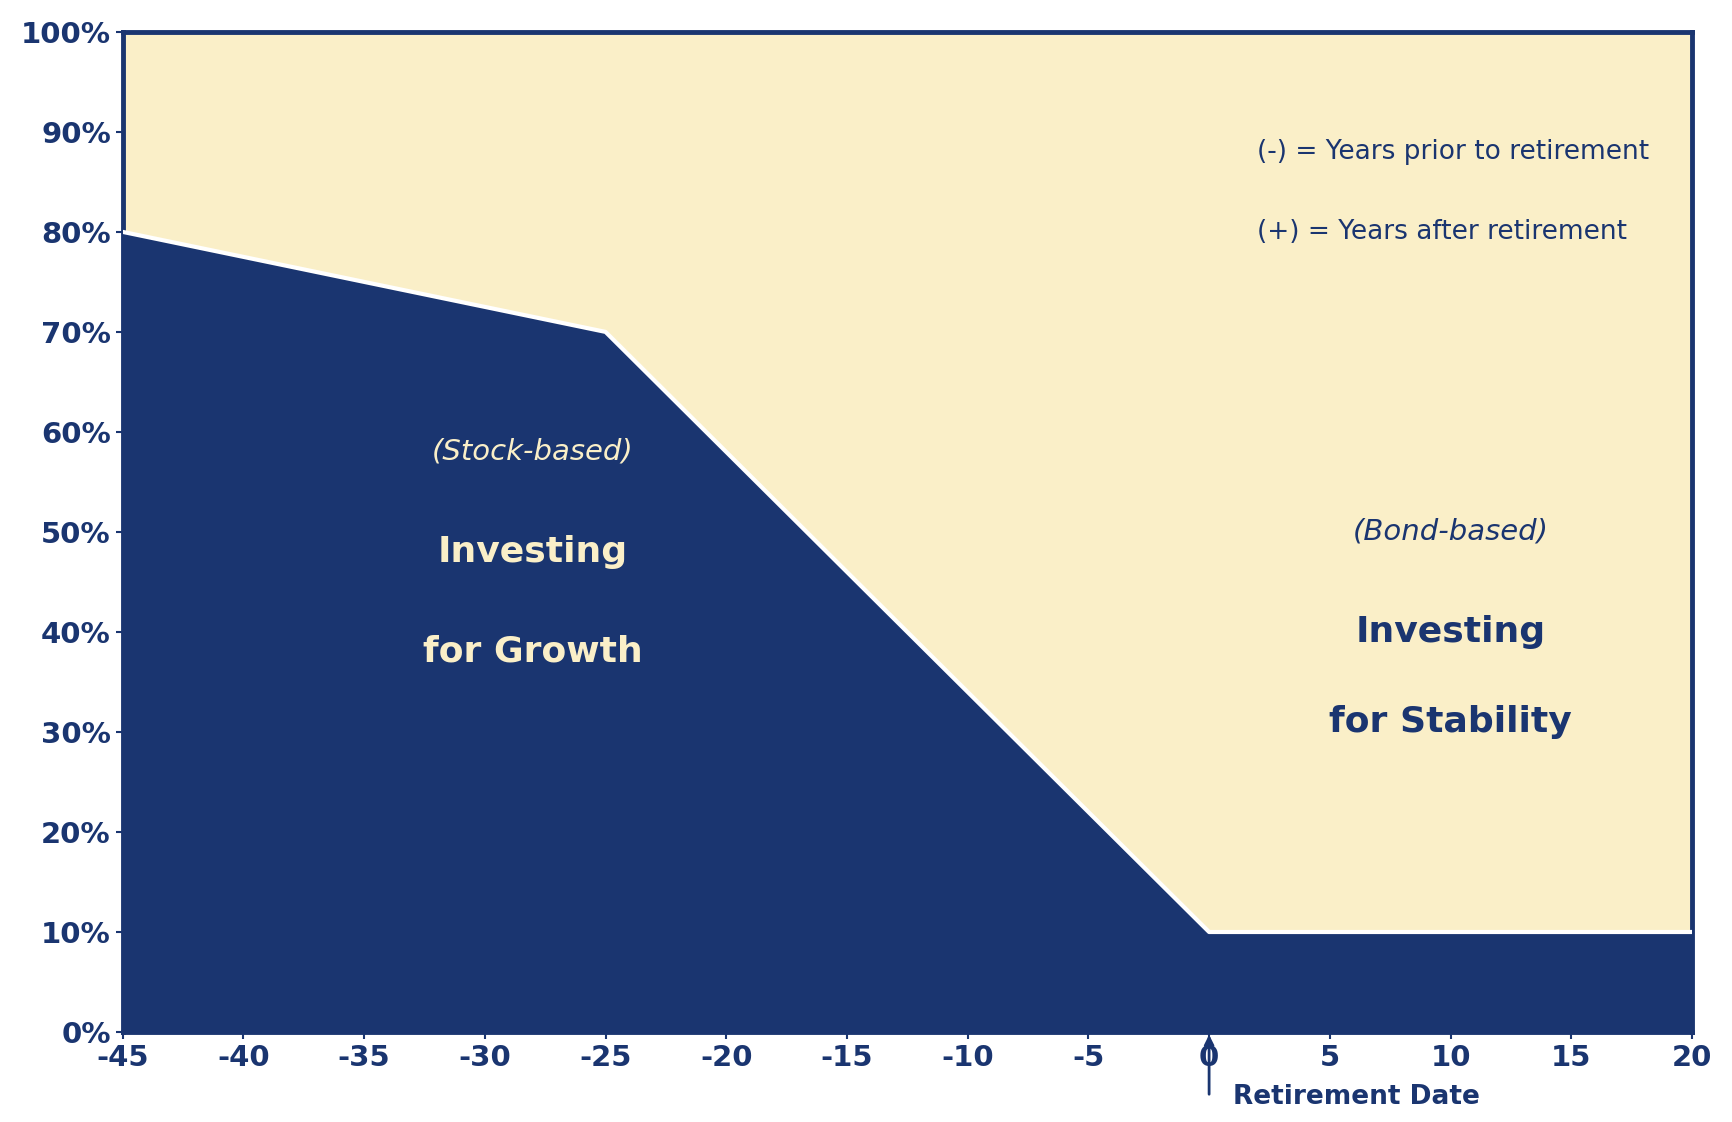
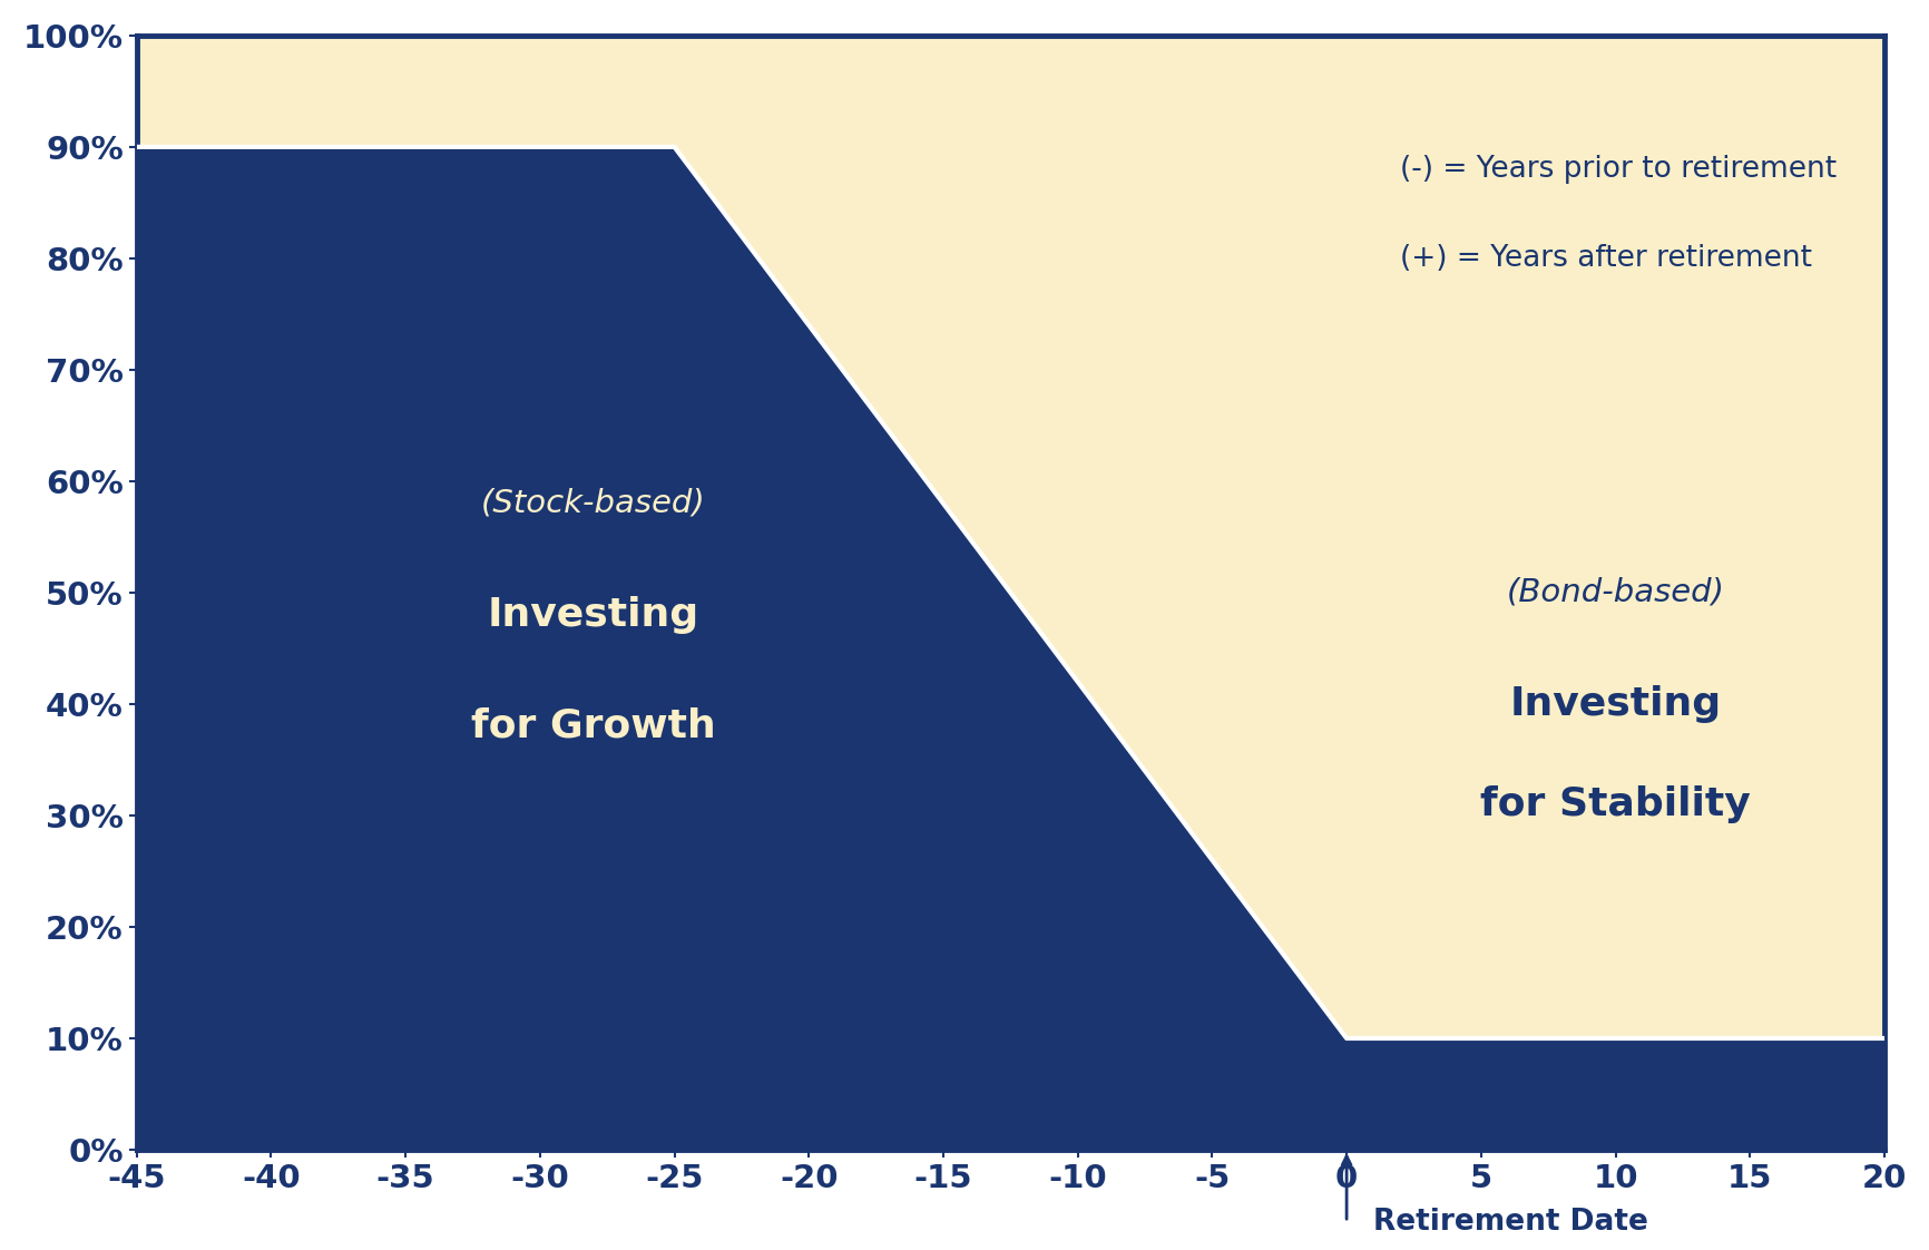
-45: 80% -> 90%
-25: 70% -> 90%
